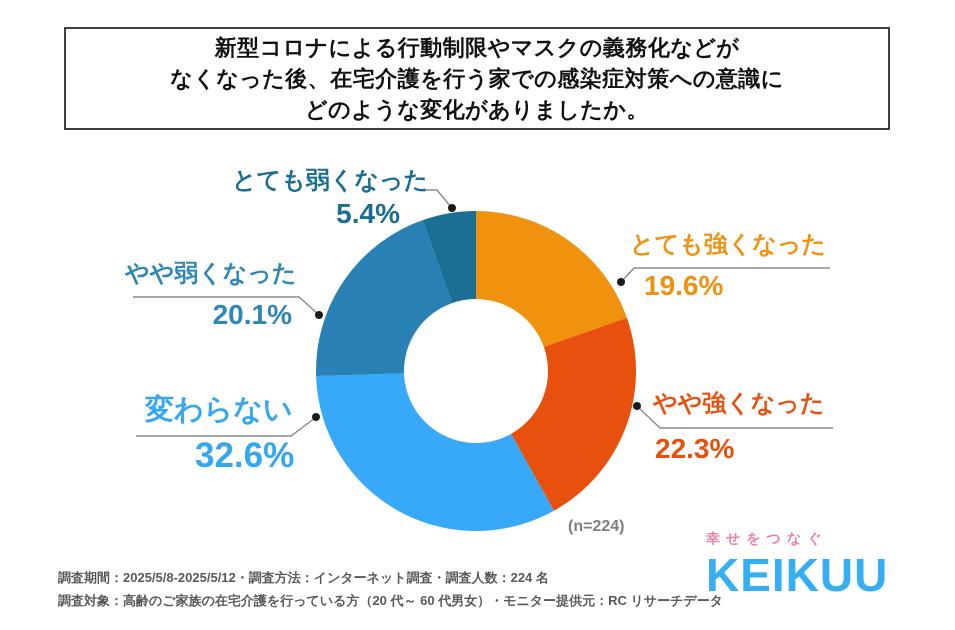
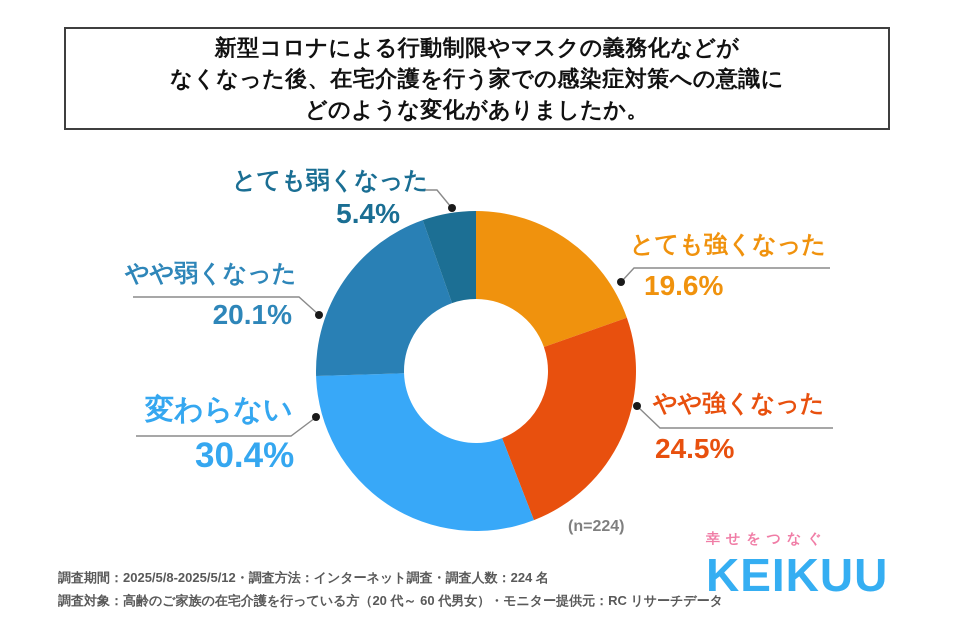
やや強くなった: 22.3% -> 24.5%
変わらない: 32.6% -> 30.4%
